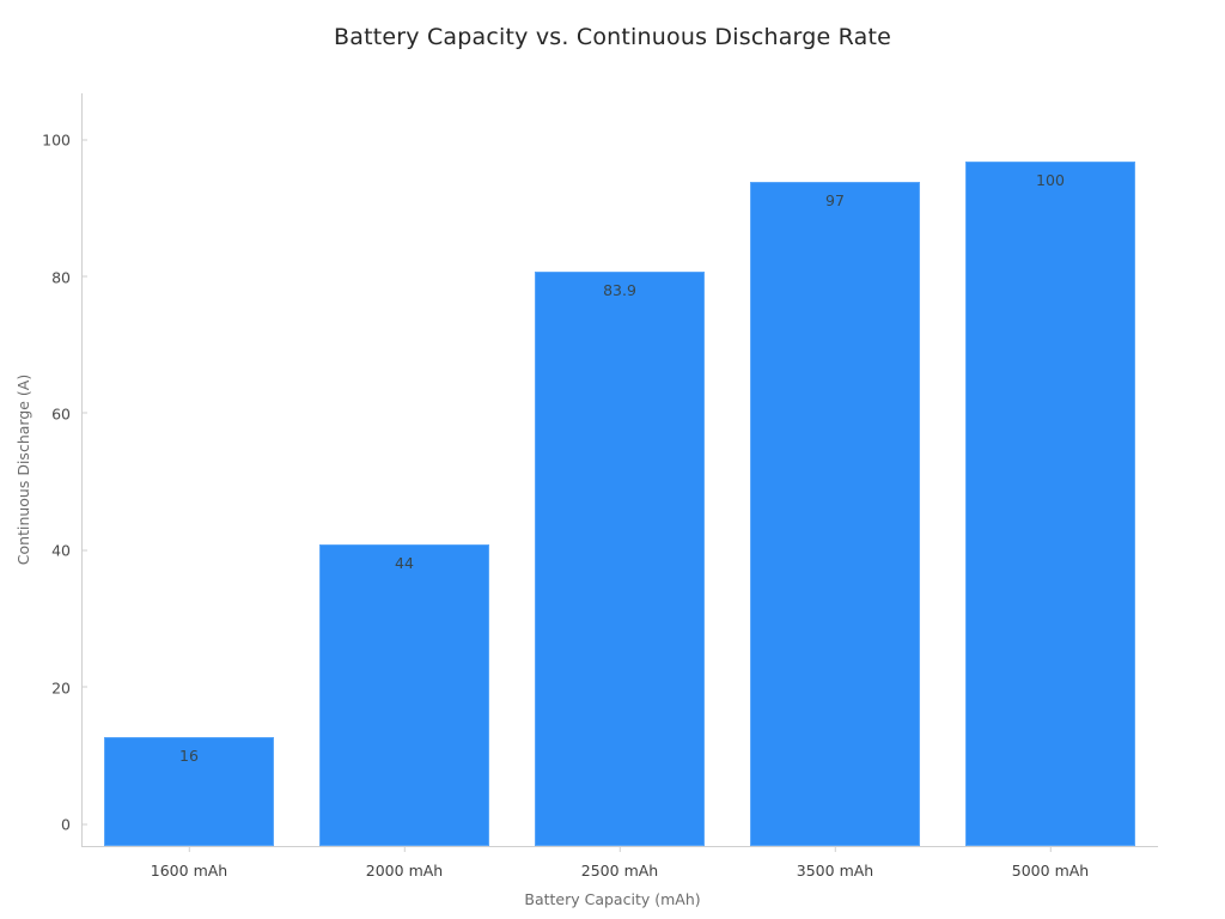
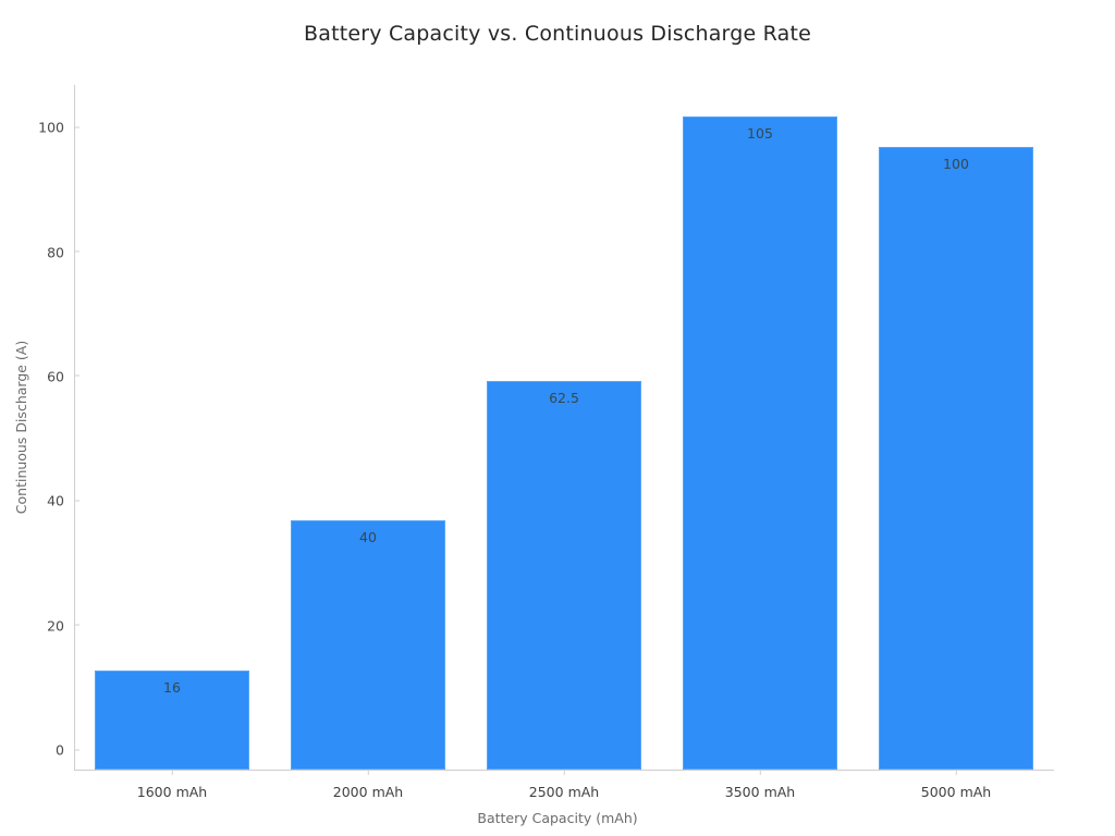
2000 mAh: 44 -> 40
2500 mAh: 83.9 -> 62.5
3500 mAh: 97 -> 105
